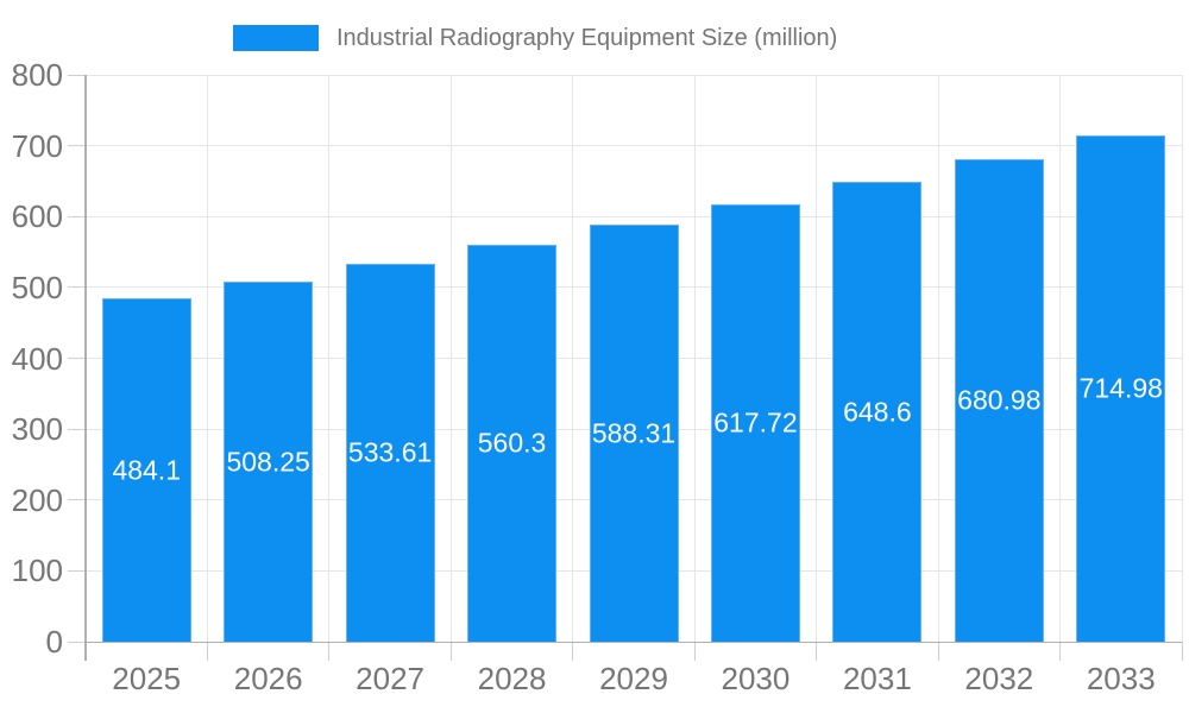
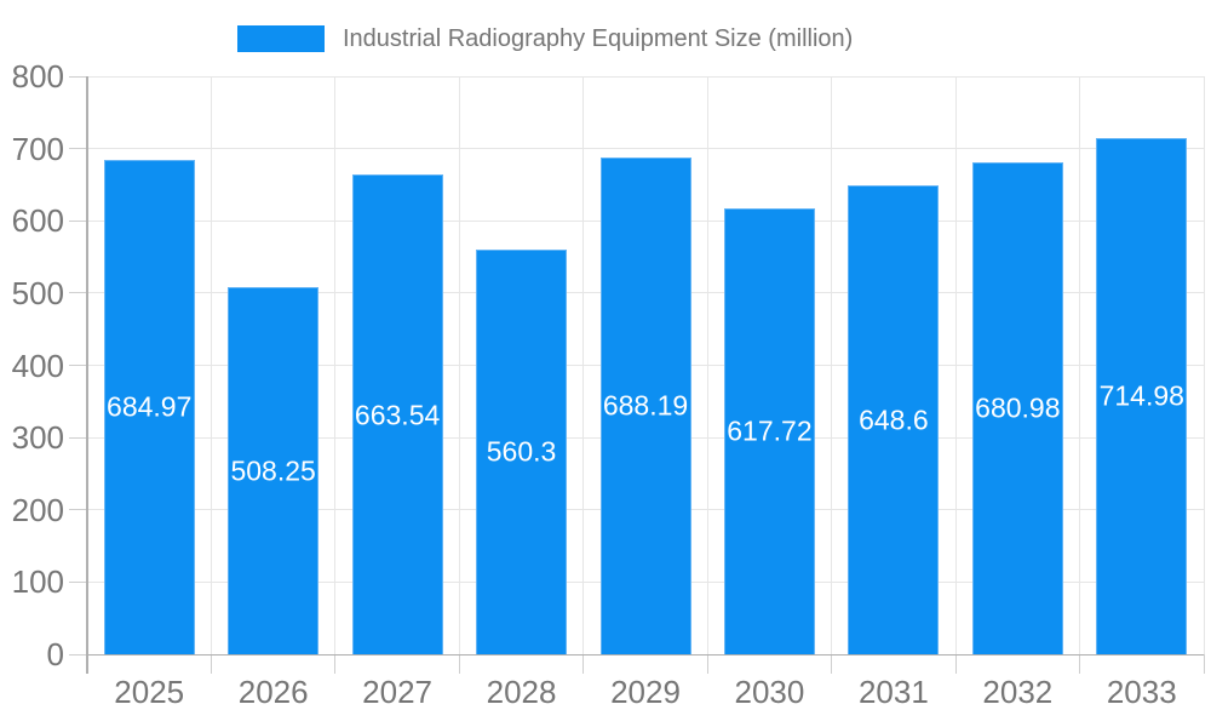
2025: 484.1 -> 684.97
2027: 533.61 -> 663.54
2029: 588.31 -> 688.19
